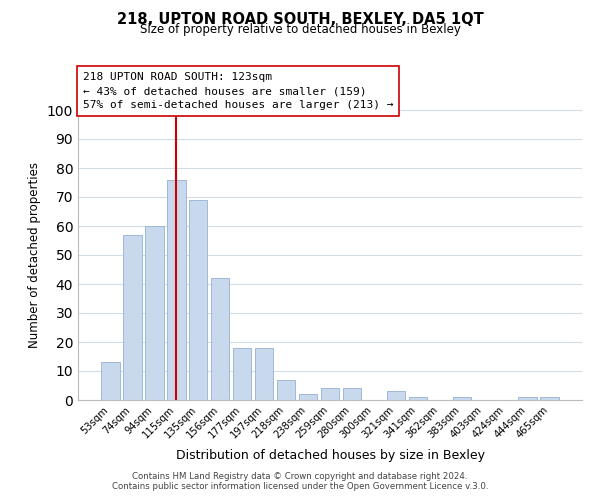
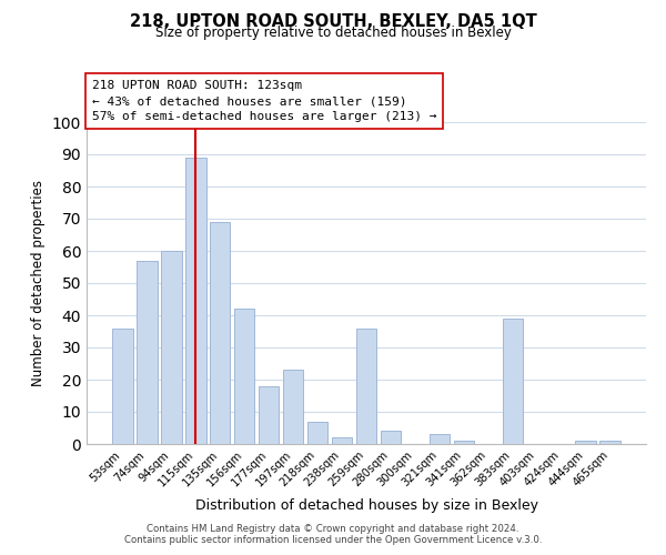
53sqm: 13 -> 36
115sqm: 76 -> 89
197sqm: 18 -> 23
259sqm: 4 -> 36
383sqm: 1 -> 39
